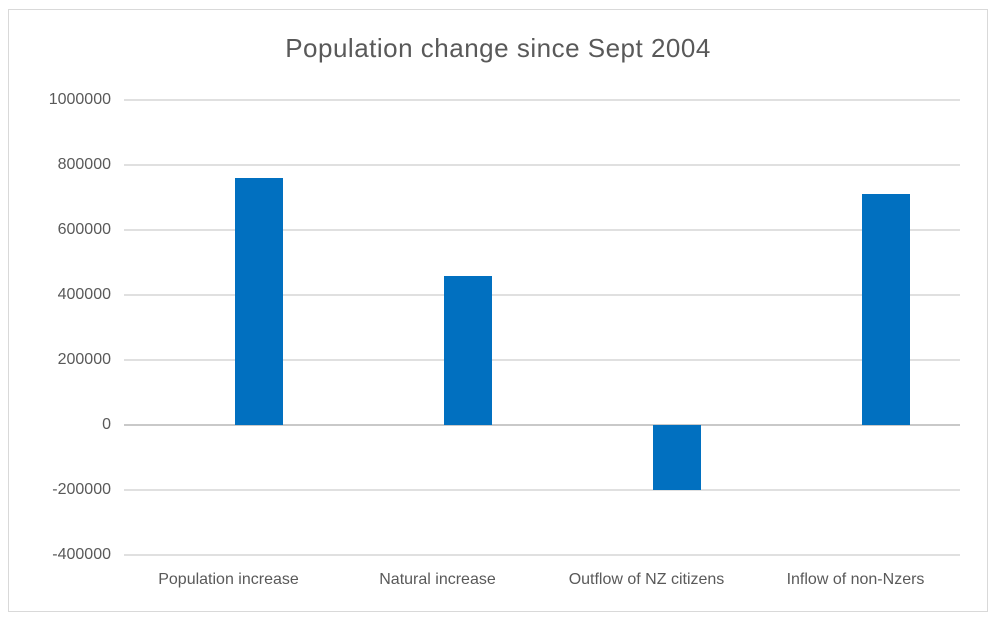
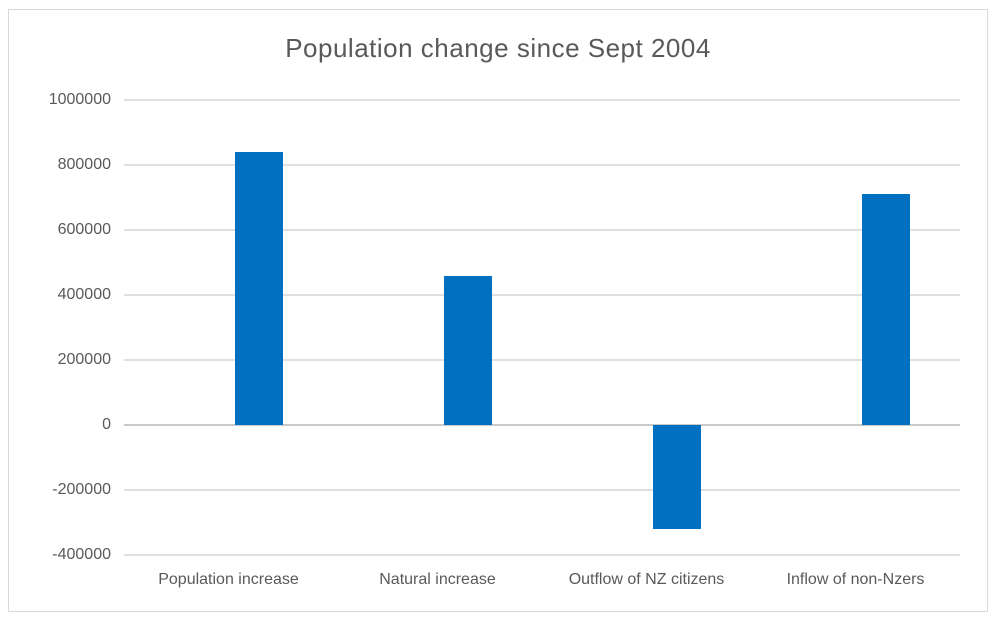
Population increase: 760000 -> 840000
Outflow of NZ citizens: -200000 -> -320000
